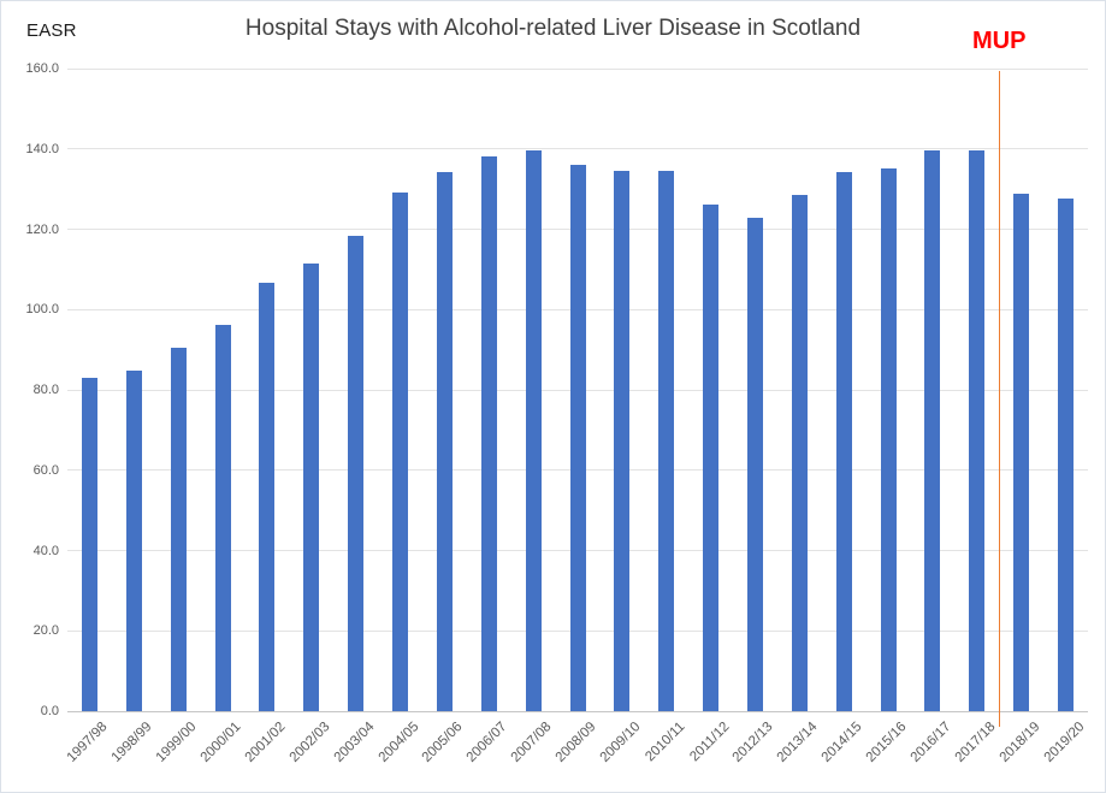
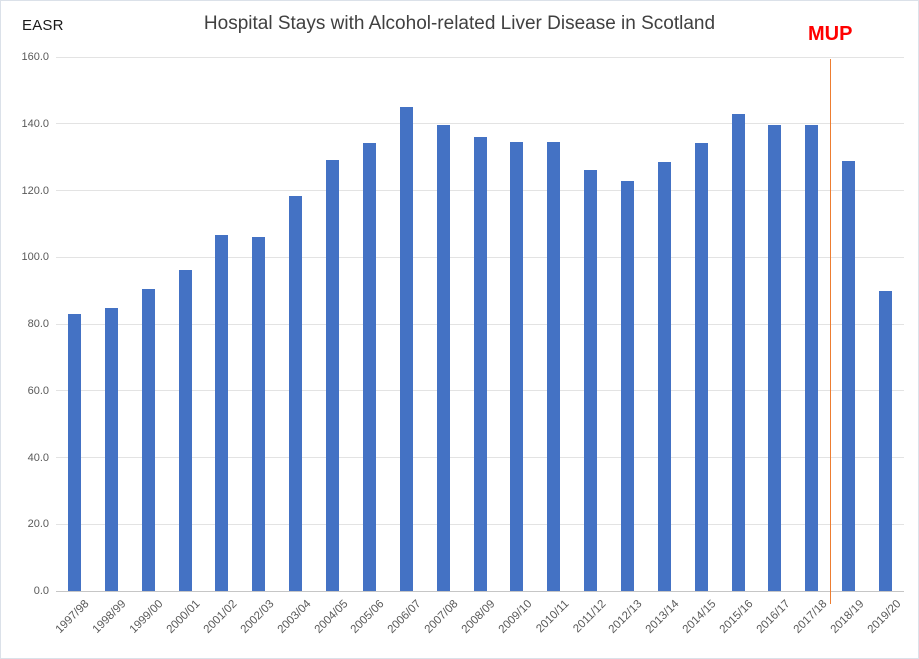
2002/03: 111 -> 106
2006/07: 138 -> 145
2015/16: 135 -> 143
2019/20: 128 -> 90
